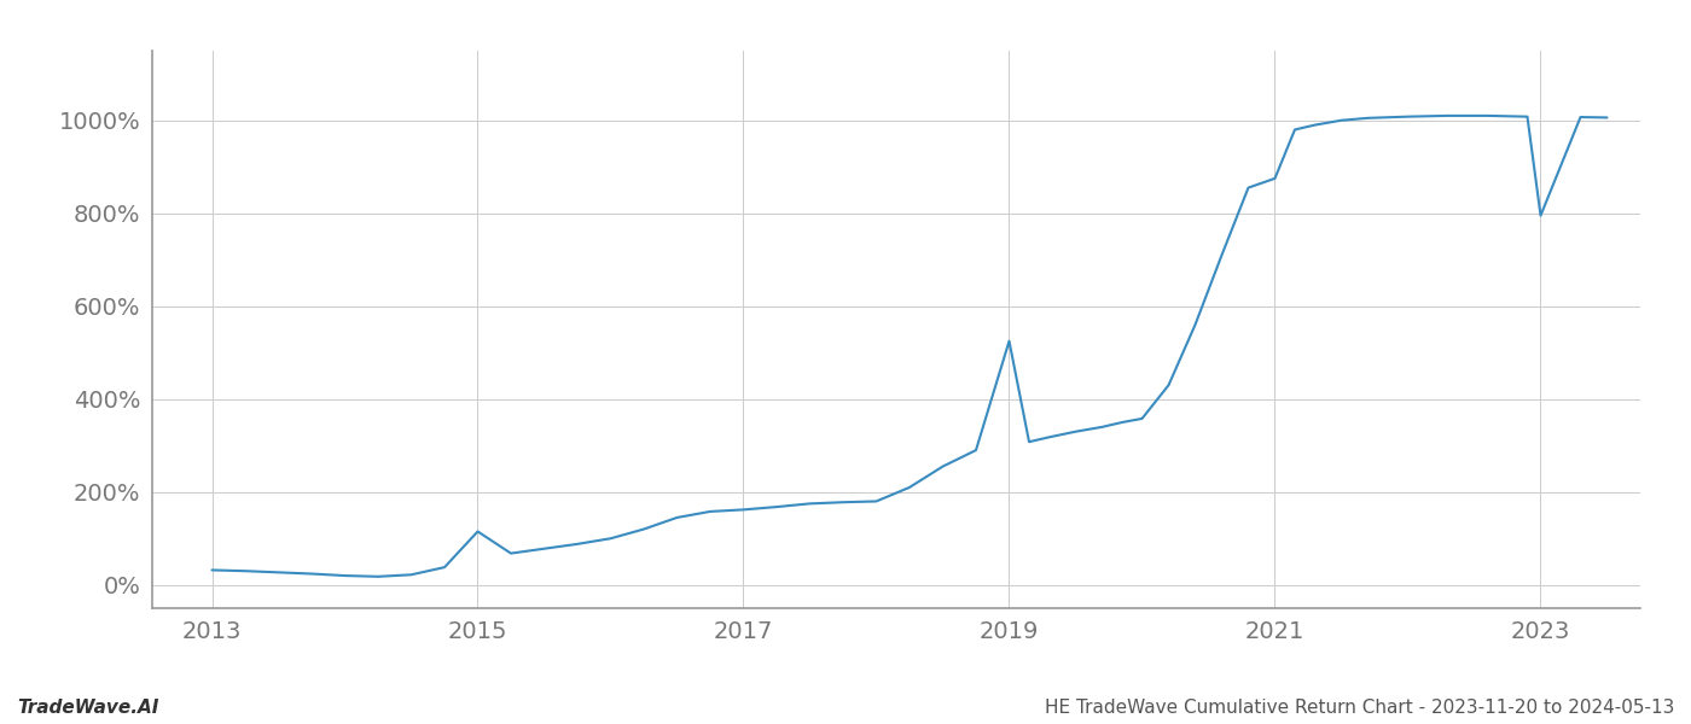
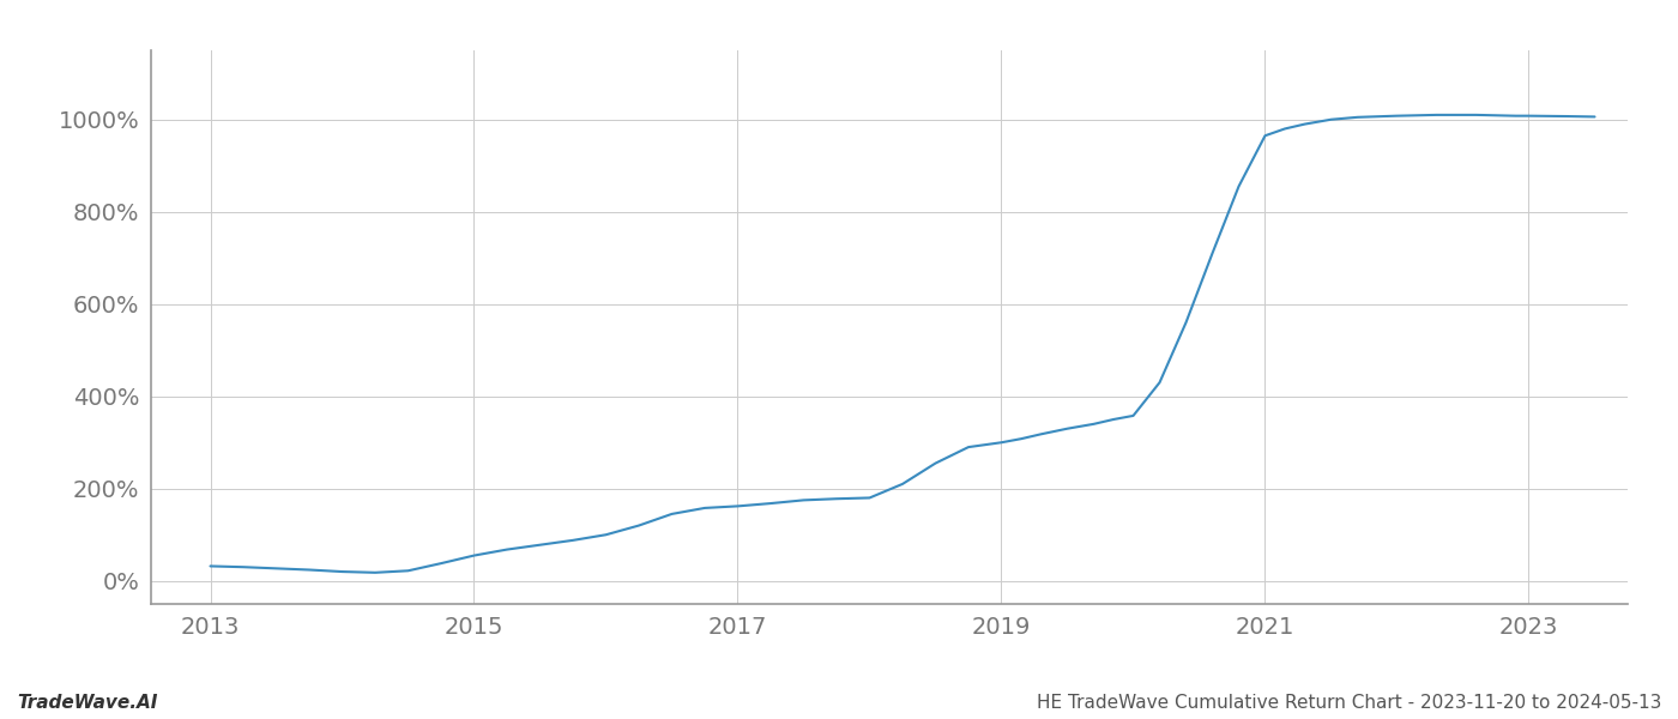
2015: 115% -> 55%
2019: 525% -> 300%
2021: 875% -> 965%
2023: 795% -> 1008%
